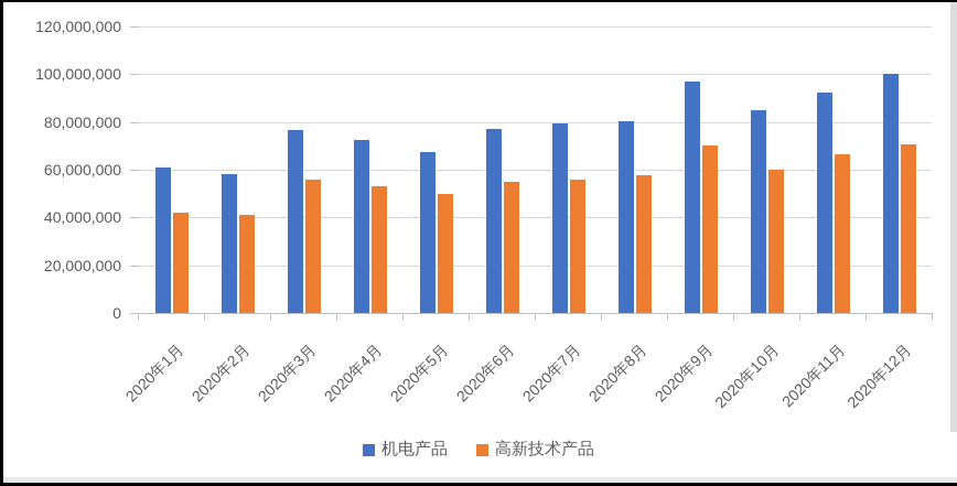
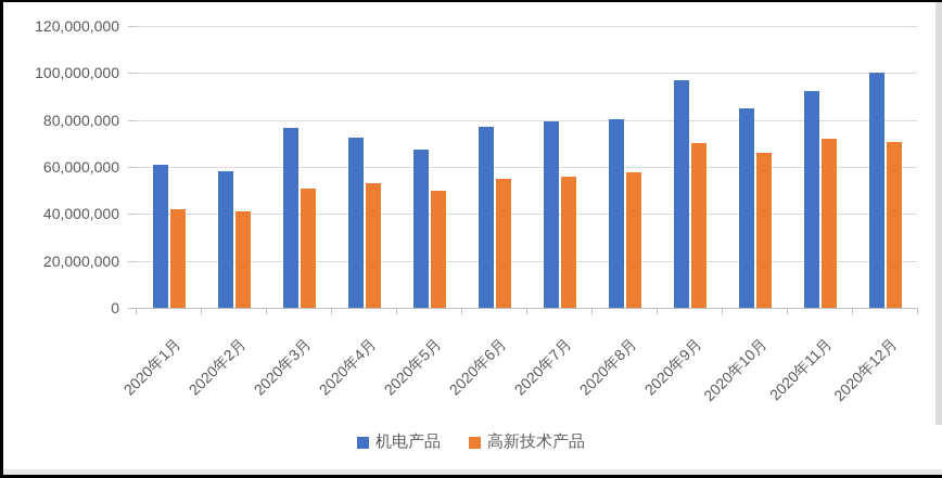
高新技术产品/2020年3月: 56000000 -> 51000000
高新技术产品/2020年10月: 60000000 -> 66000000
高新技术产品/2020年11月: 66000000 -> 72000000
